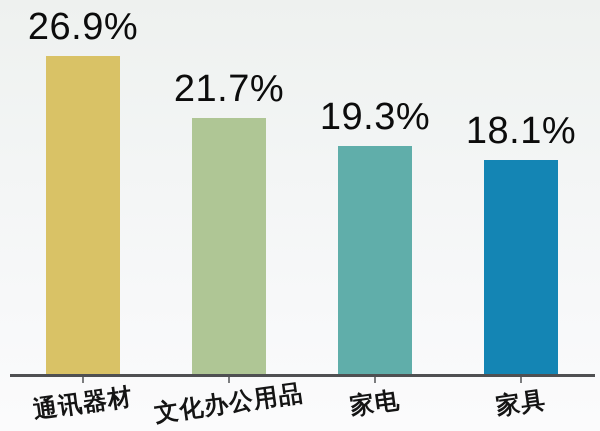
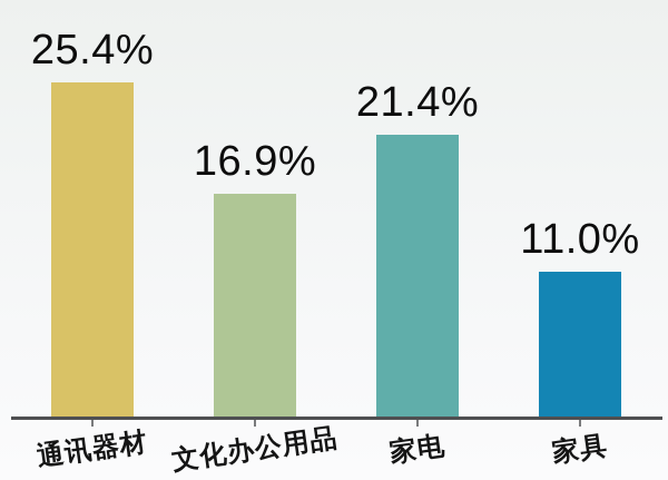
通讯器材: 26.9% -> 25.4%
文化办公用品: 21.7% -> 16.9%
家电: 19.3% -> 21.4%
家具: 18.1% -> 11.0%
